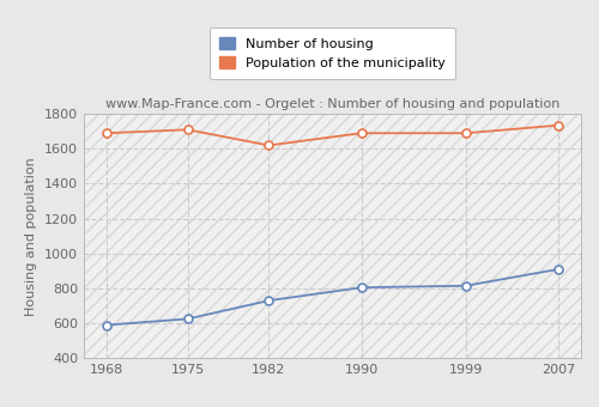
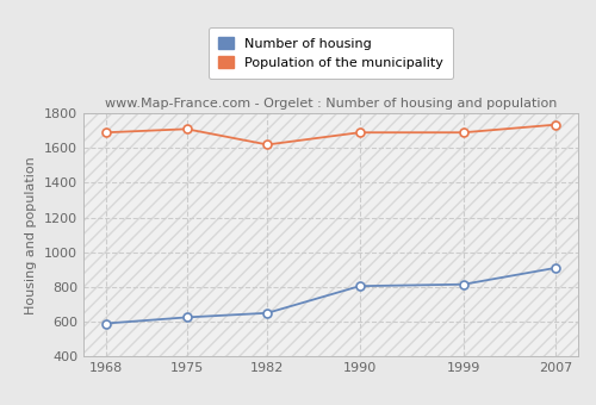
Number of housing/1982: 730 -> 650
